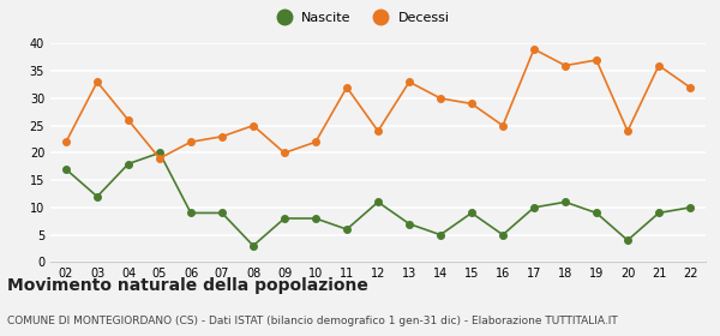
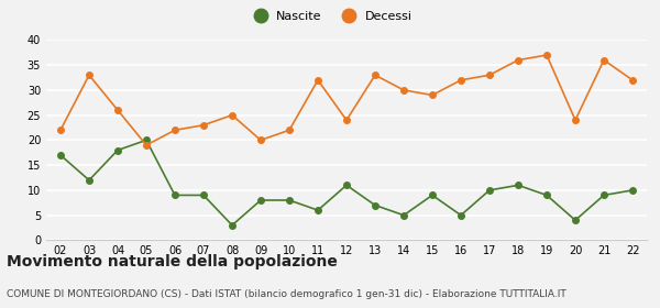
Decessi/16: 25 -> 32
Decessi/17: 39 -> 33
